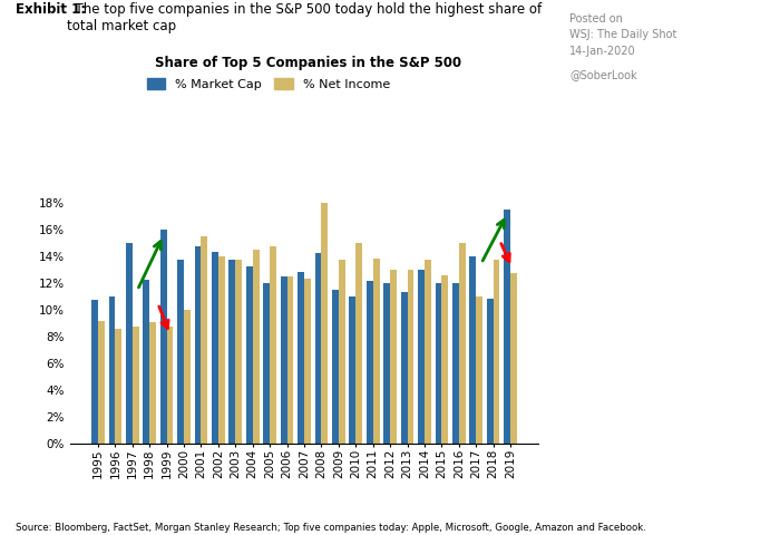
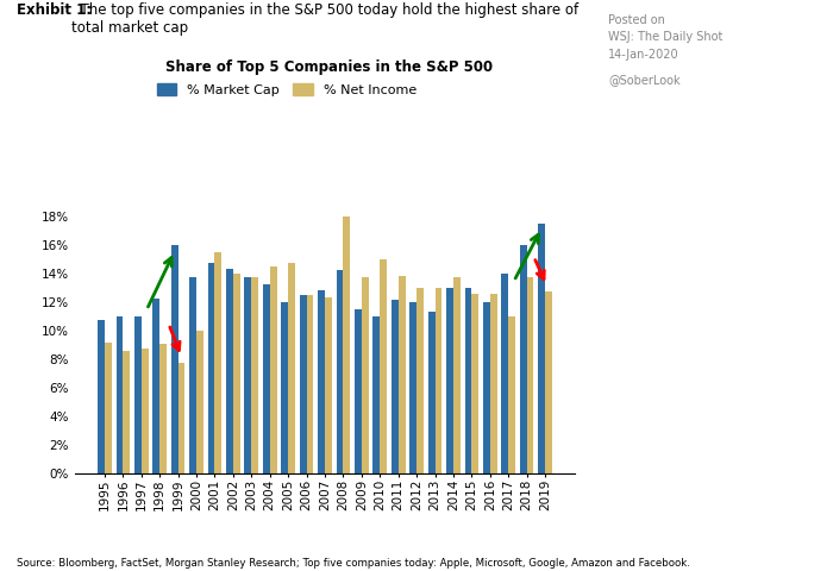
% Market Cap/1997: 15.0% -> 11.0%
% Net Income/1999: 8.8% -> 7.8%
% Market Cap/2015: 12.0% -> 13.0%
% Net Income/2016: 15.0% -> 12.6%
% Market Cap/2018: 10.9% -> 16.0%
